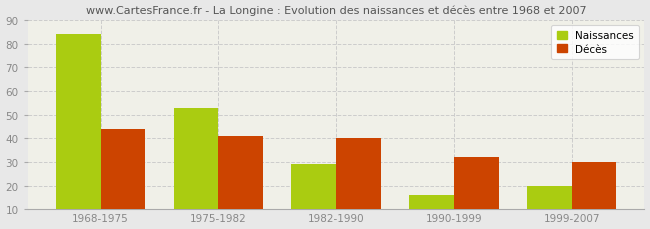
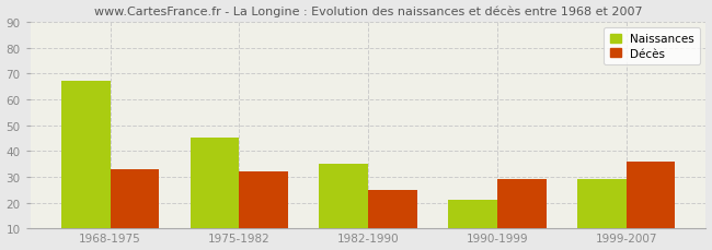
Naissances/1968-1975: 84 -> 67
Décès/1968-1975: 44 -> 33
Naissances/1975-1982: 53 -> 45
Décès/1975-1982: 41 -> 32
Naissances/1982-1990: 29 -> 35
Décès/1982-1990: 40 -> 25
Naissances/1990-1999: 16 -> 21
Décès/1990-1999: 32 -> 29
Naissances/1999-2007: 20 -> 29
Décès/1999-2007: 30 -> 36
